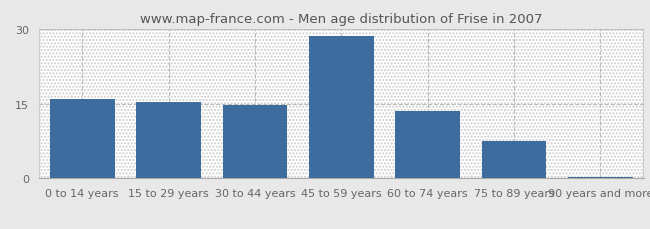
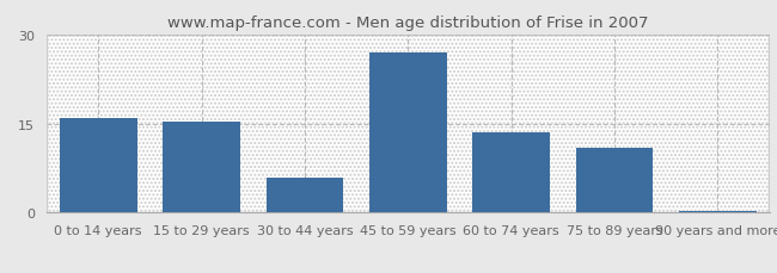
30 to 44 years: 14.8 -> 6.0
45 to 59 years: 28.5 -> 27.0
75 to 89 years: 7.5 -> 11.0
